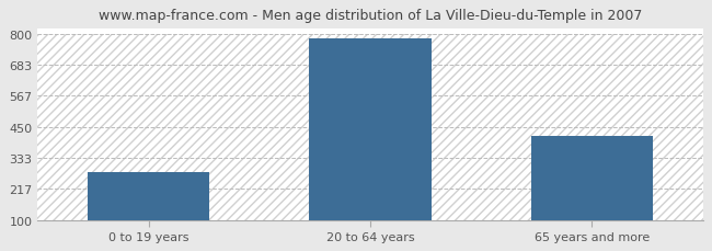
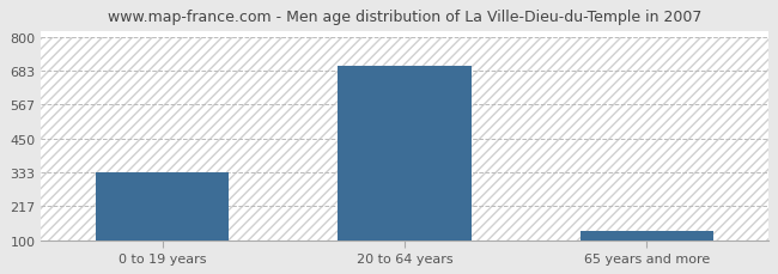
0 to 19 years: 280 -> 333
20 to 64 years: 780 -> 700
65 years and more: 415 -> 133
